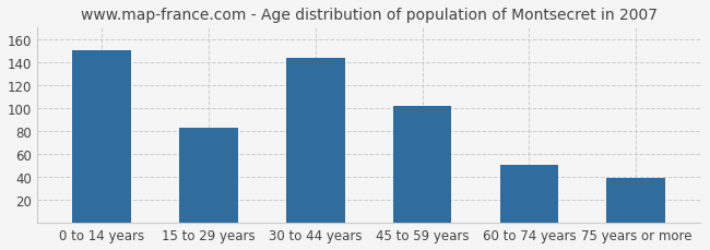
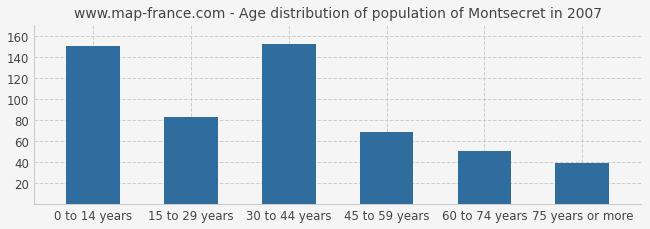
30 to 44 years: 144 -> 152
45 to 59 years: 102 -> 69
